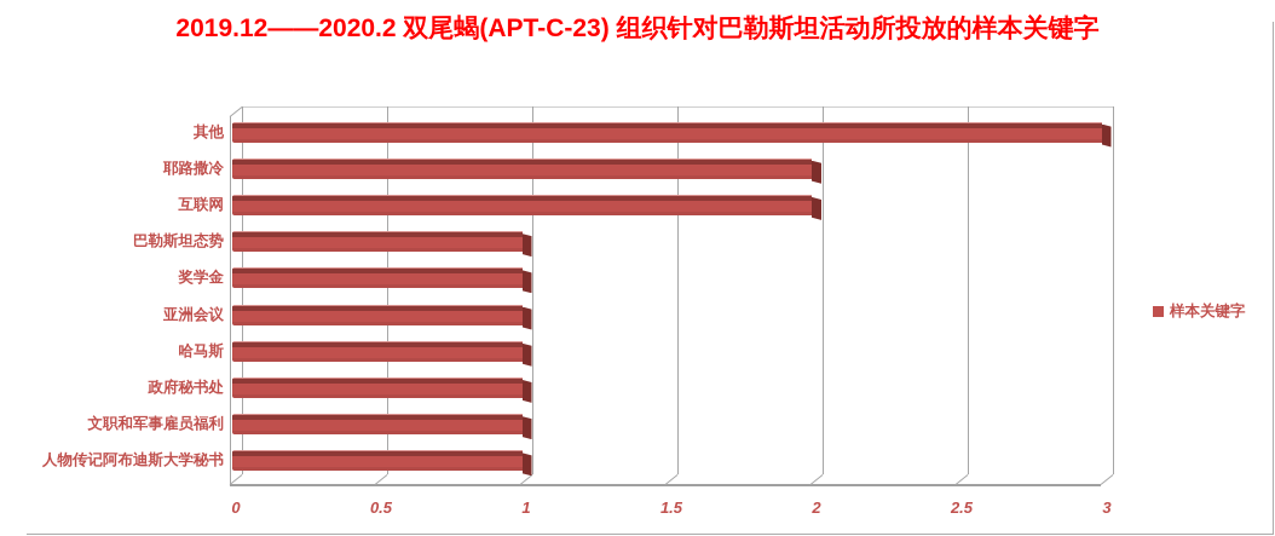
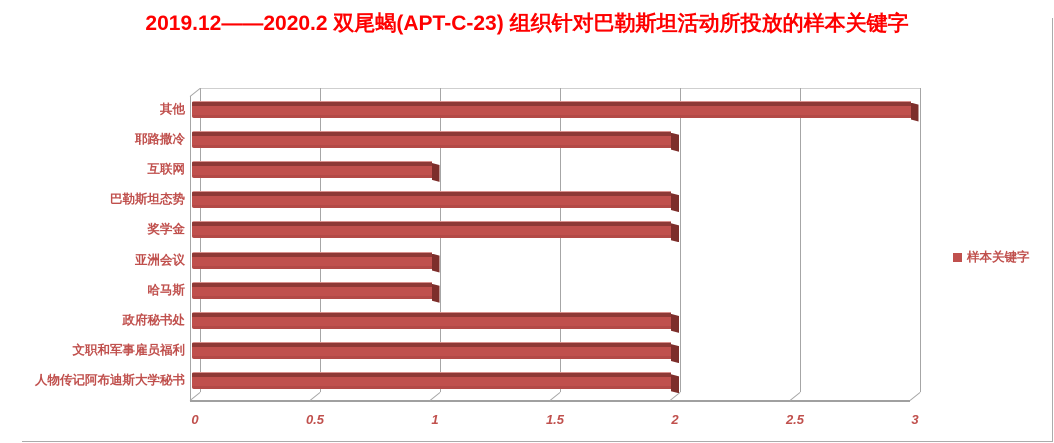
互联网: 2 -> 1
巴勒斯坦态势: 1 -> 2
奖学金: 1 -> 2
政府秘书处: 1 -> 2
文职和军事雇员福利: 1 -> 2
人物传记阿布迪斯大学秘书: 1 -> 2
